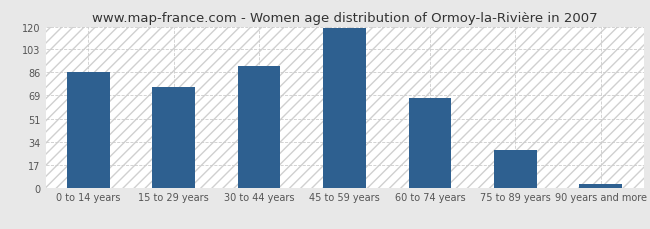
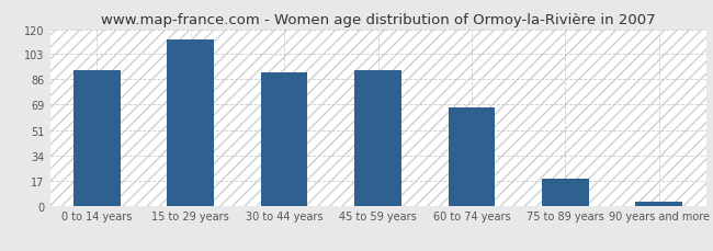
0 to 14 years: 86 -> 92
15 to 29 years: 75 -> 113
45 to 59 years: 119 -> 92
75 to 89 years: 28 -> 18
